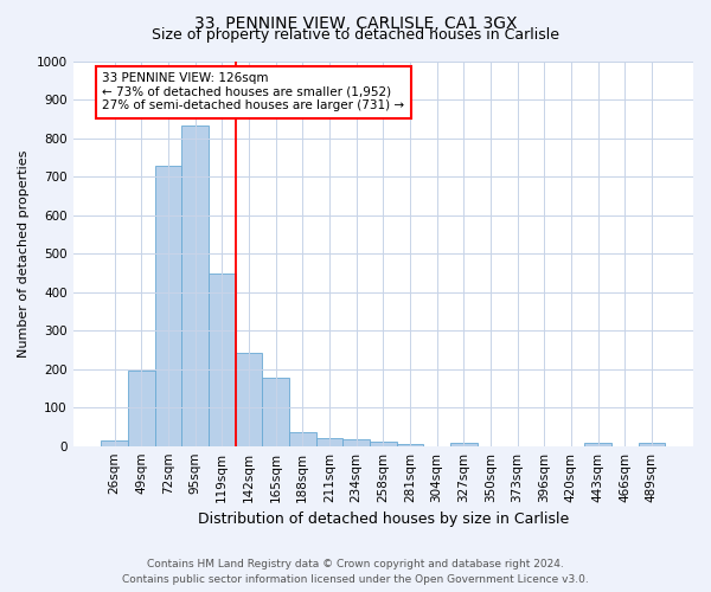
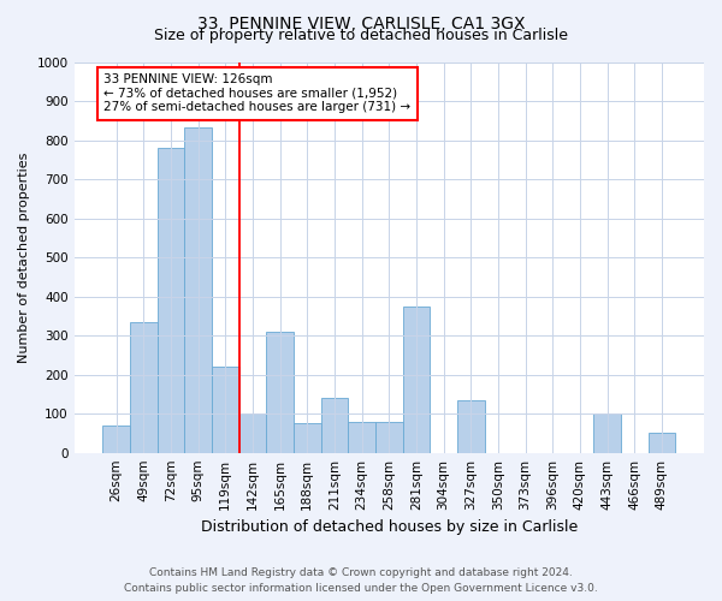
26sqm: 13 -> 70
49sqm: 195 -> 335
72sqm: 728 -> 780
119sqm: 448 -> 220
142sqm: 243 -> 100
165sqm: 178 -> 310
188sqm: 35 -> 75
211sqm: 22 -> 140
234sqm: 17 -> 80
258sqm: 12 -> 80
281sqm: 6 -> 375
327sqm: 9 -> 135
443sqm: 9 -> 100
489sqm: 9 -> 50
